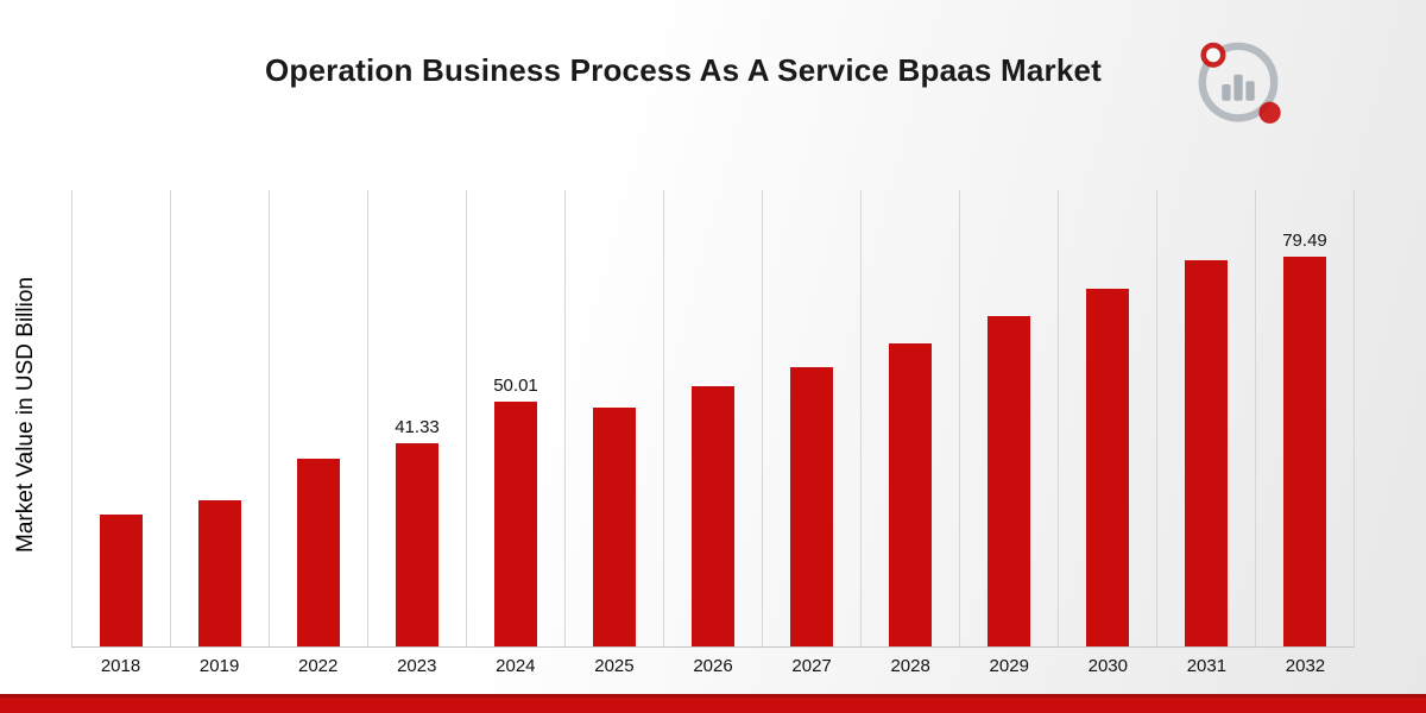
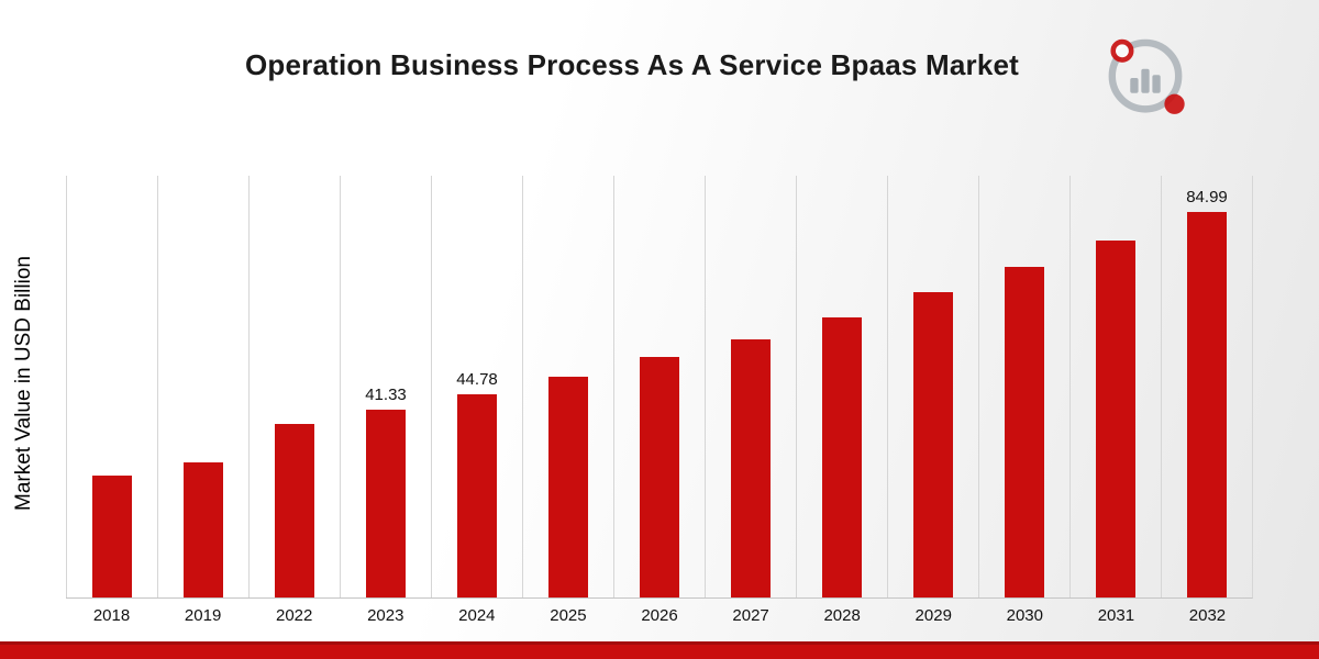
2024: 50.01 -> 44.78
2032: 79.49 -> 84.99
